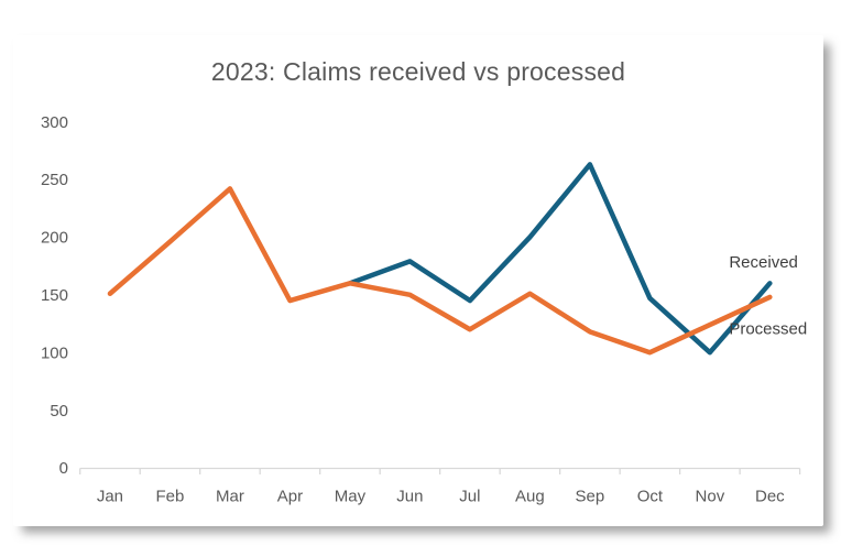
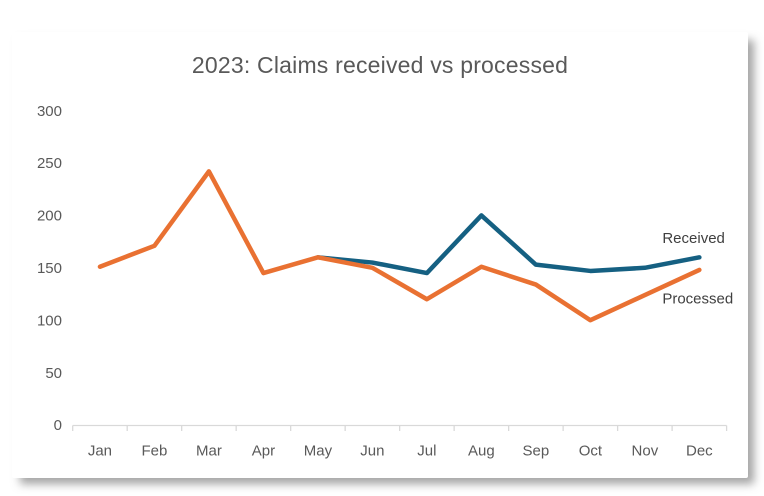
Processed/Feb: 196 -> 171
Received/Jun: 179 -> 155
Received/Sep: 263 -> 153
Processed/Sep: 118 -> 134
Received/Nov: 100 -> 150
